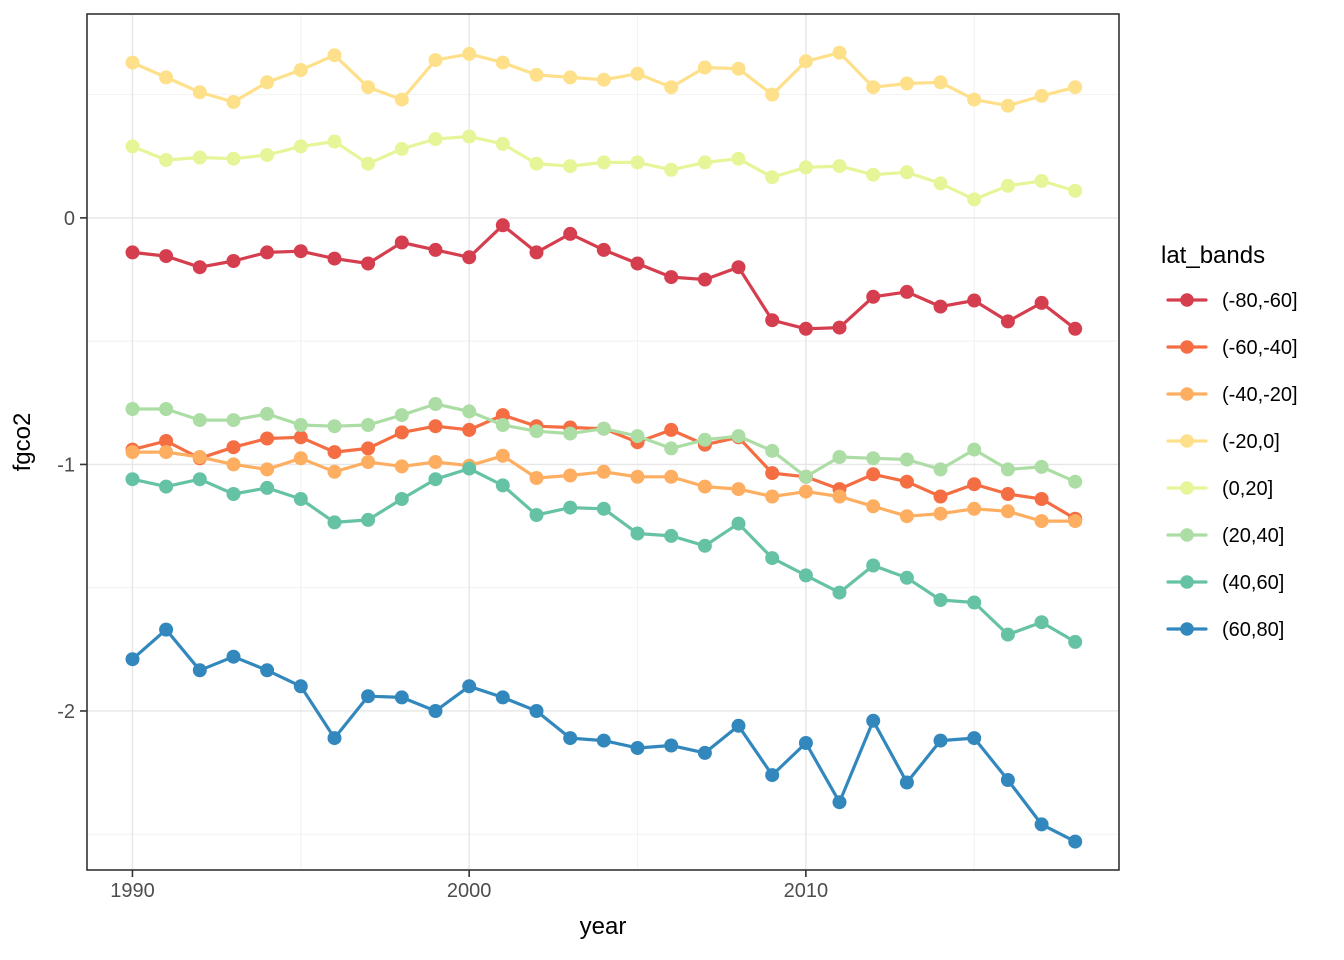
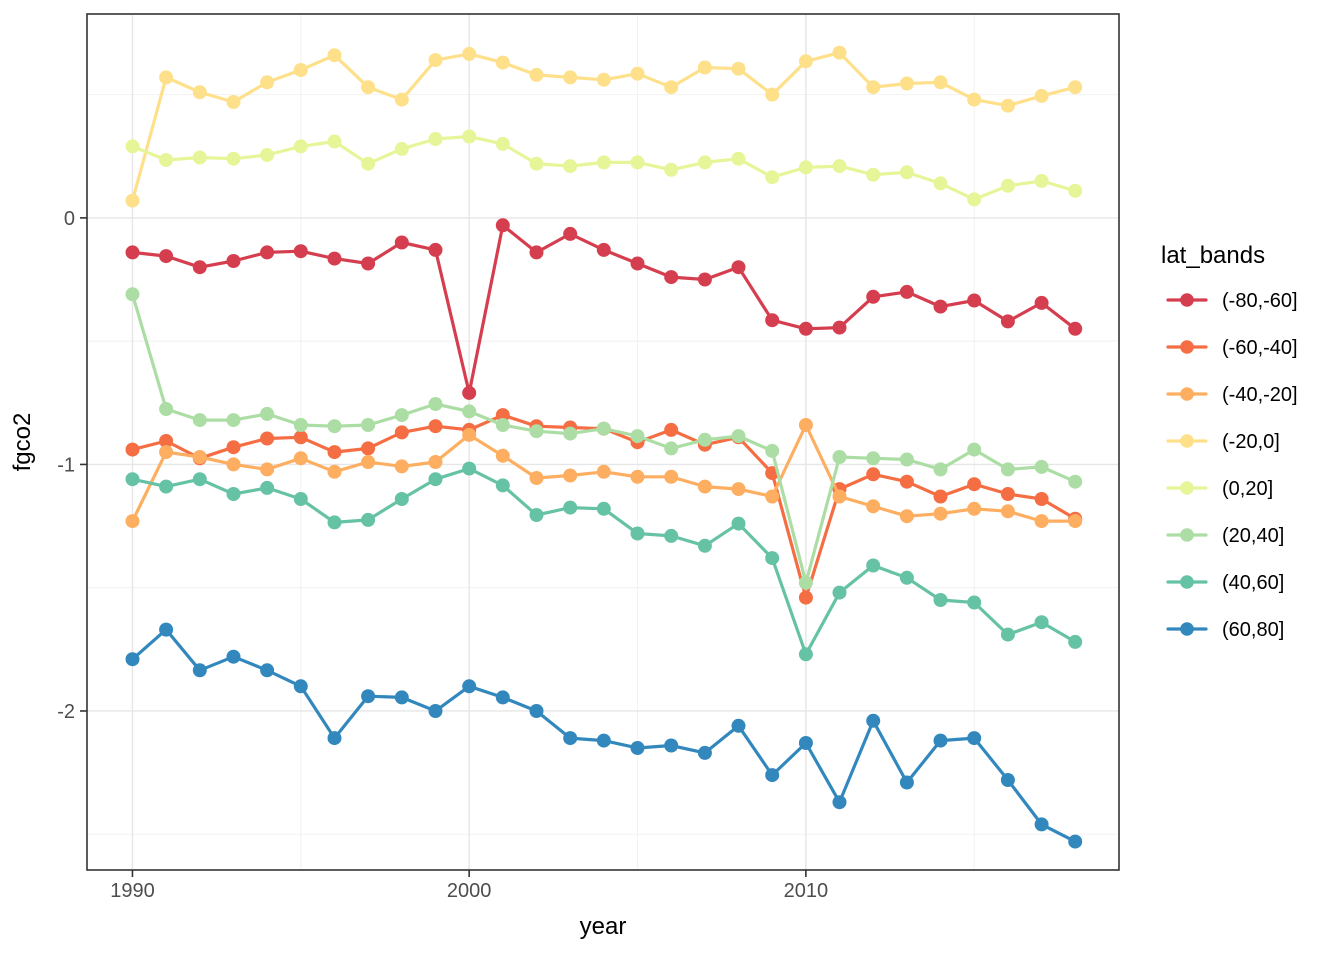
(-40,-20]/1990: -0.95 -> -1.23
(-20,0]/1990: 0.63 -> 0.07
(20,40]/1990: -0.78 -> -0.31
(-80,-60]/2000: -0.16 -> -0.71
(-40,-20]/2000: -1.00 -> -0.88
(-60,-40]/2010: -1.05 -> -1.54
(-40,-20]/2010: -1.11 -> -0.84
(20,40]/2010: -1.05 -> -1.48
(40,60]/2010: -1.45 -> -1.77
